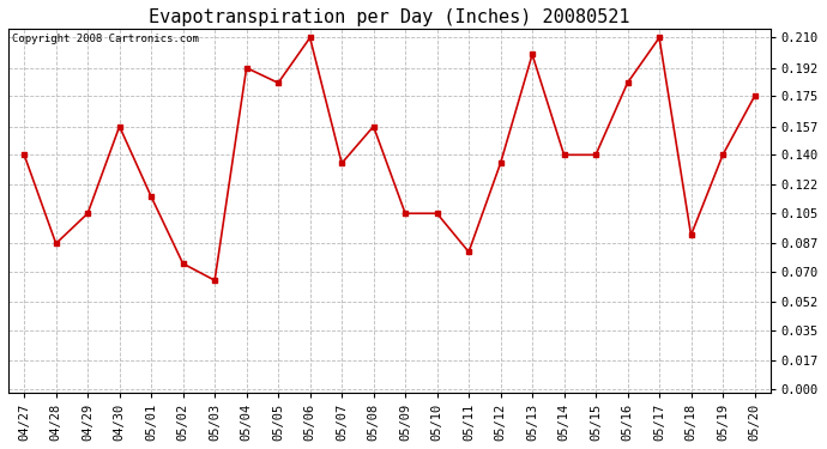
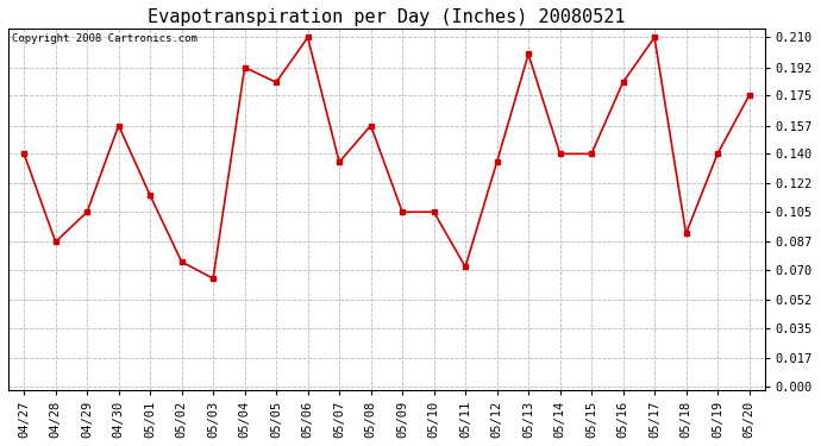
05/11: 0.082 -> 0.072
